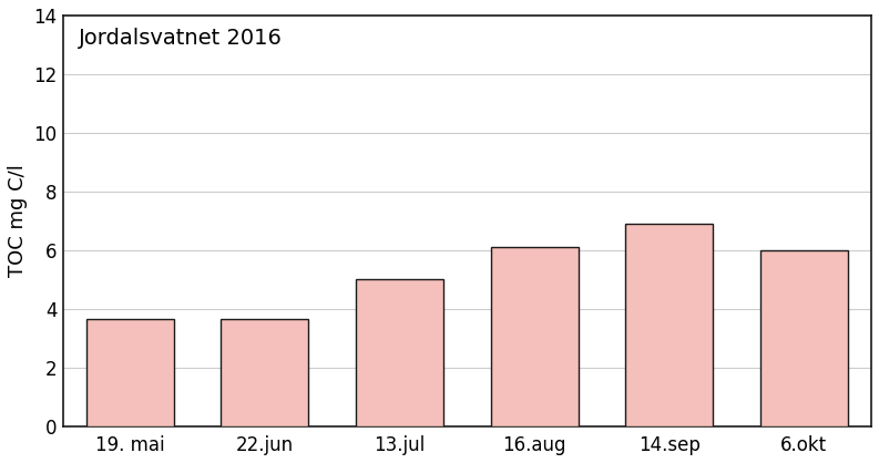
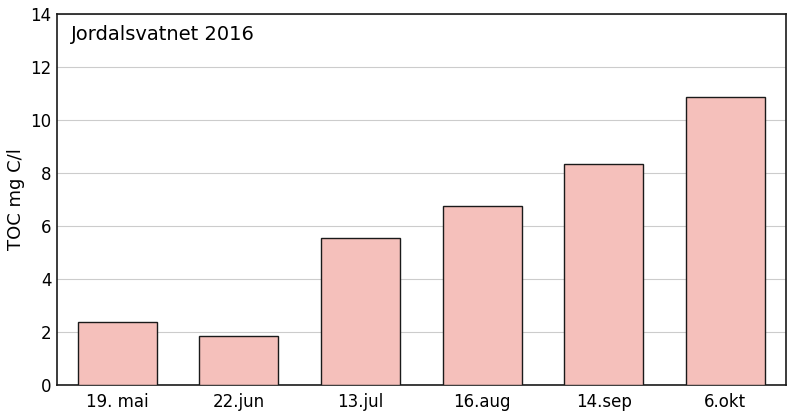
19. mai: 3.65 -> 2.35
22.jun: 3.65 -> 1.85
13.jul: 5.00 -> 5.55
16.aug: 6.10 -> 6.75
14.sep: 6.90 -> 8.35
6.okt: 6.00 -> 10.85
